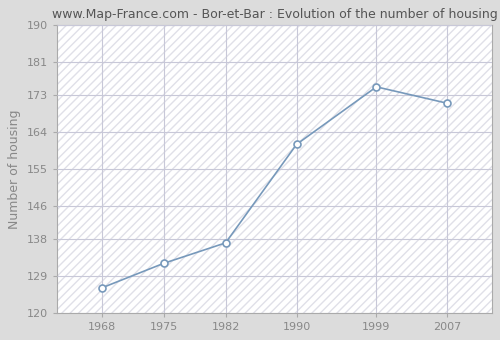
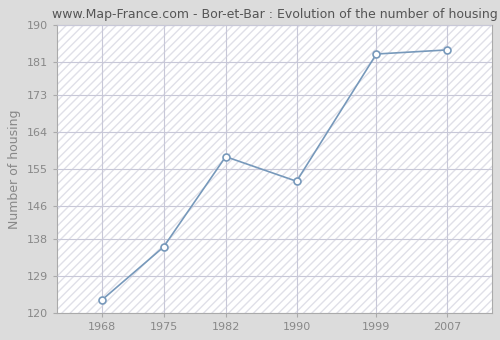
1968: 126 -> 123
1975: 132 -> 136
1982: 137 -> 158
1990: 161 -> 152
1999: 175 -> 183
2007: 171 -> 184
